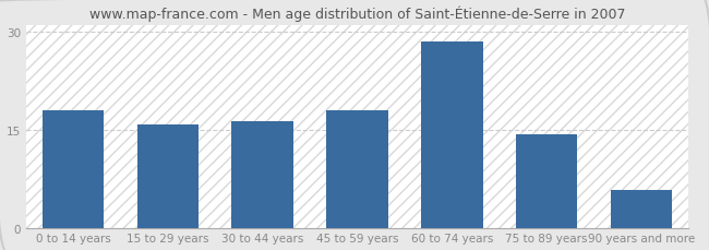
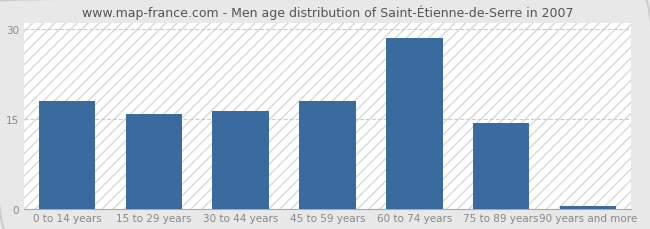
90 years and more: 5.8 -> 0.4
